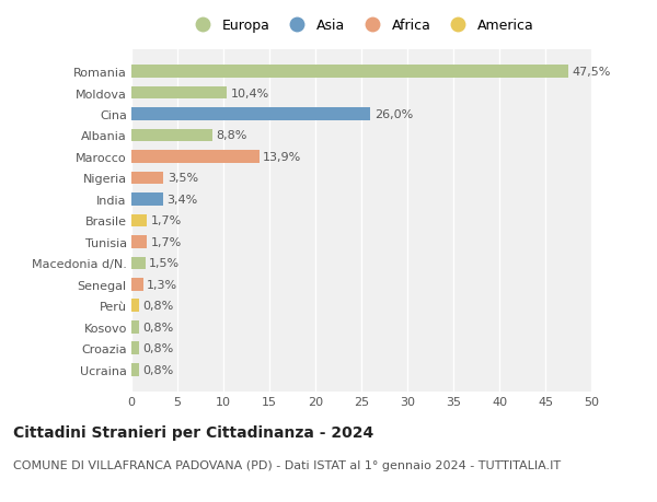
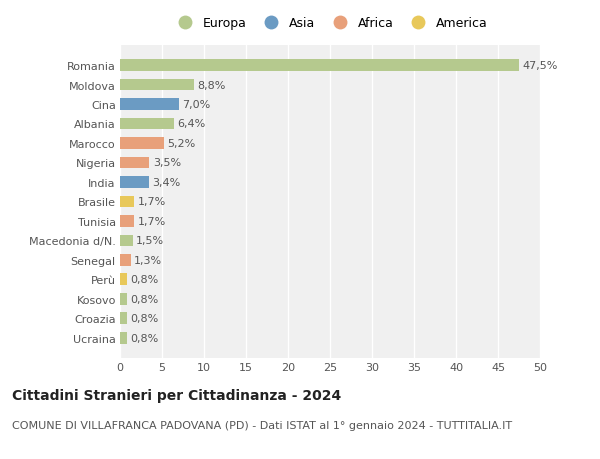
Moldova: 10,4% -> 8,8%
Cina: 26,0% -> 7,0%
Albania: 8,8% -> 6,4%
Marocco: 13,9% -> 5,2%
